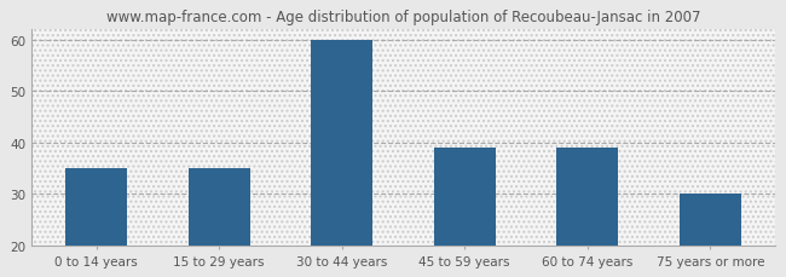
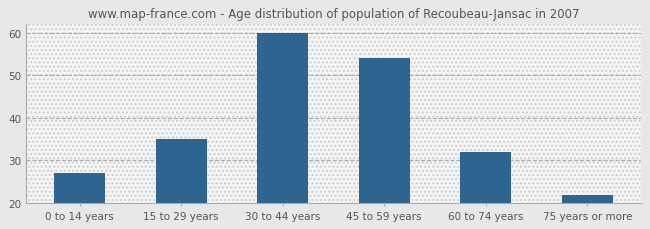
0 to 14 years: 35 -> 27
45 to 59 years: 39 -> 54
60 to 74 years: 39 -> 32
75 years or more: 30 -> 22
